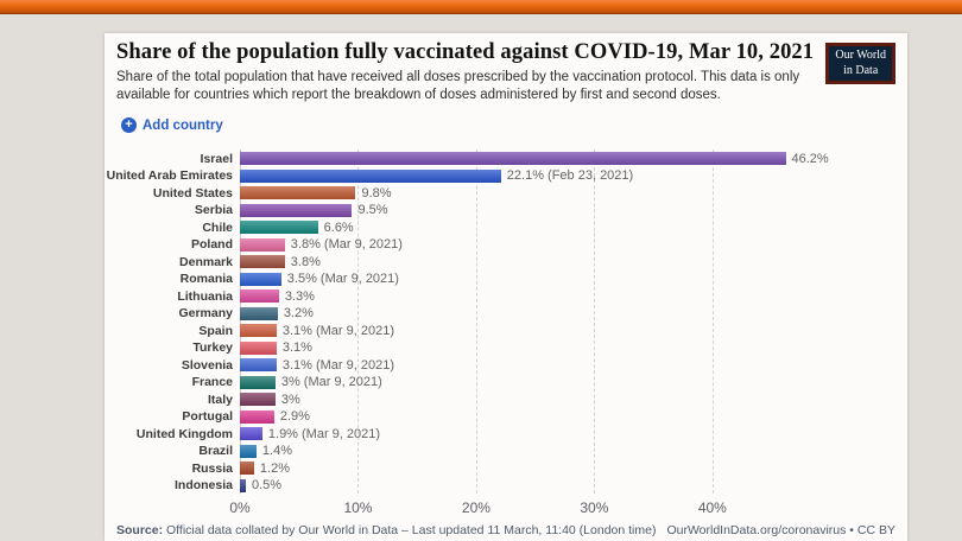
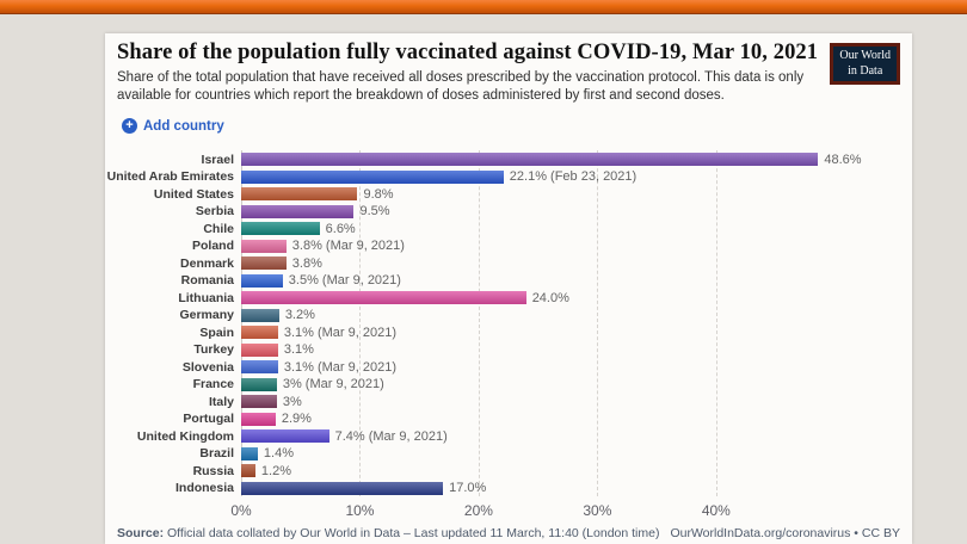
Israel: 46.2% -> 48.6%
Lithuania: 3.3% -> 24.0%
United Kingdom: 1.9% -> 7.4%
Indonesia: 0.5% -> 17.0%
